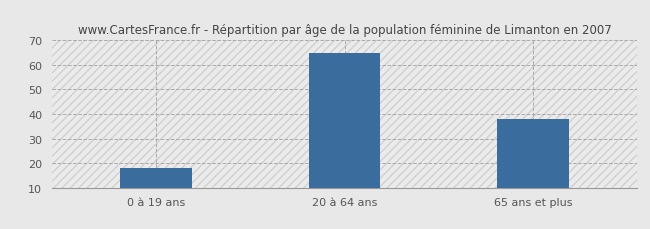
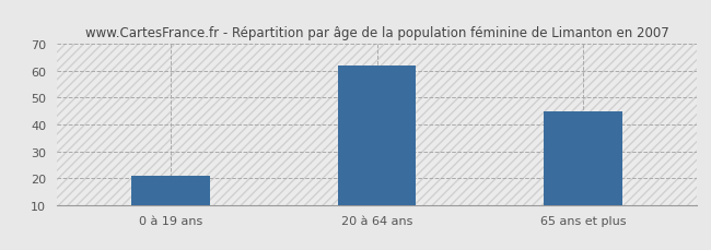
0 à 19 ans: 18 -> 21
20 à 64 ans: 65 -> 62
65 ans et plus: 38 -> 45
